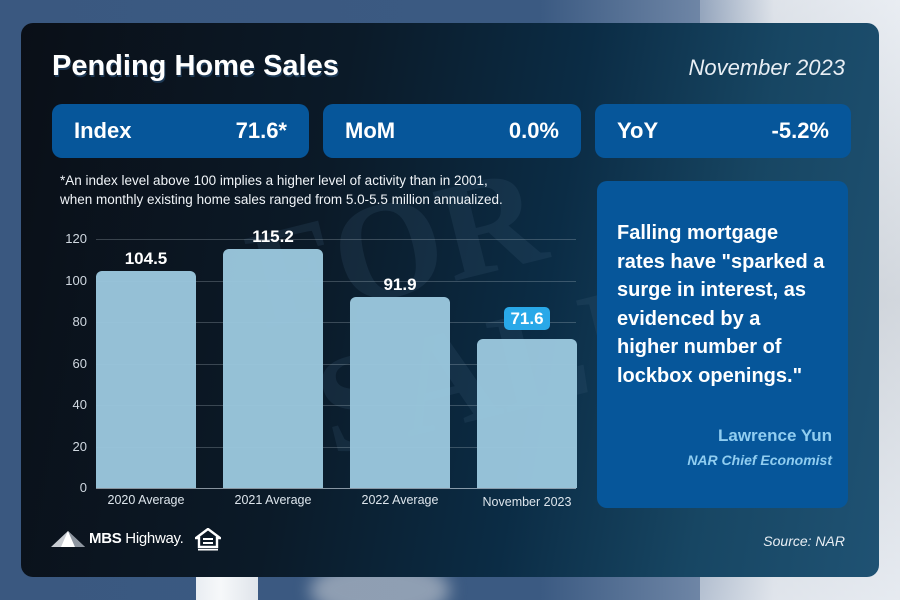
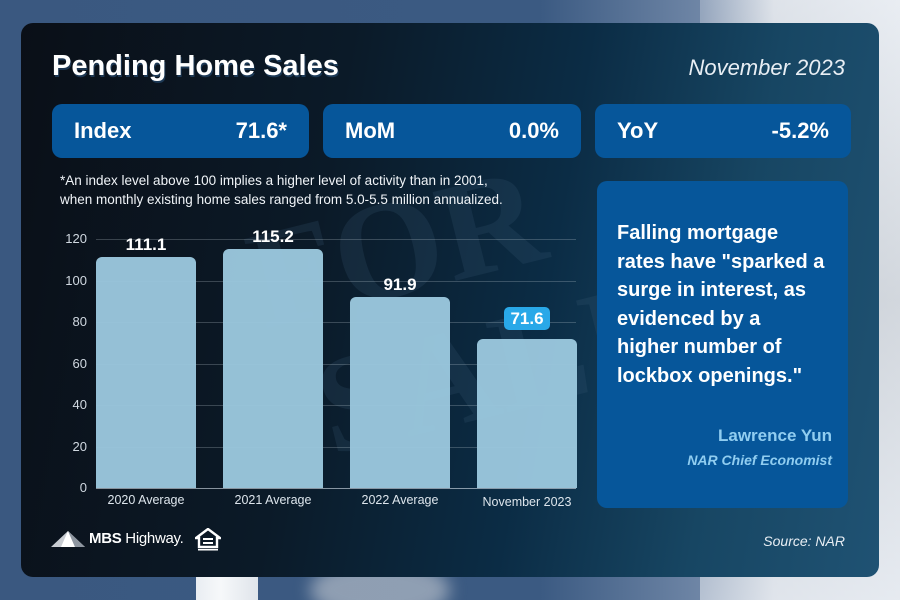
2020 Average: 104.5 -> 111.1
